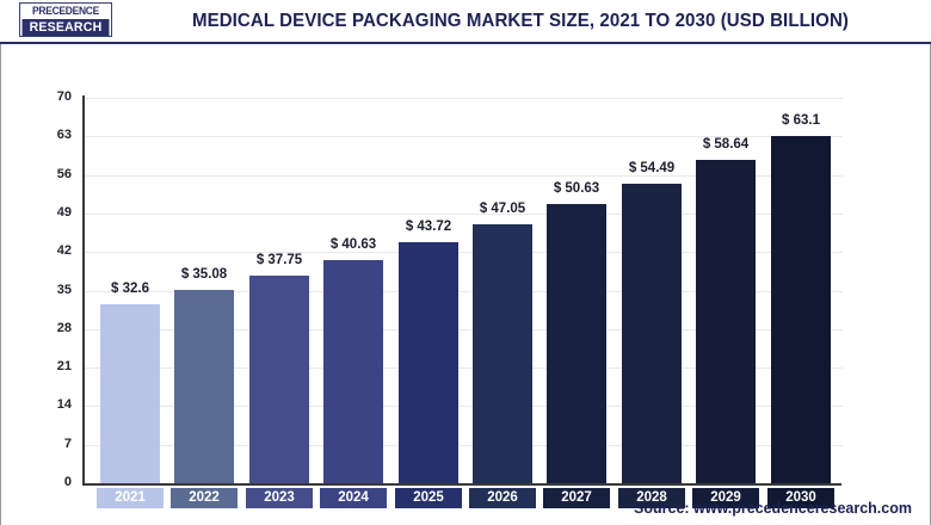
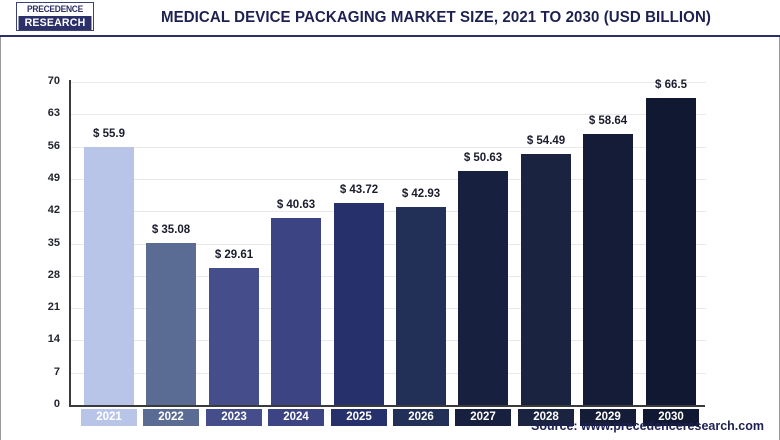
2021: 32.6 -> 55.9
2023: 37.75 -> 29.61
2026: 47.05 -> 42.93
2030: 63.1 -> 66.5
